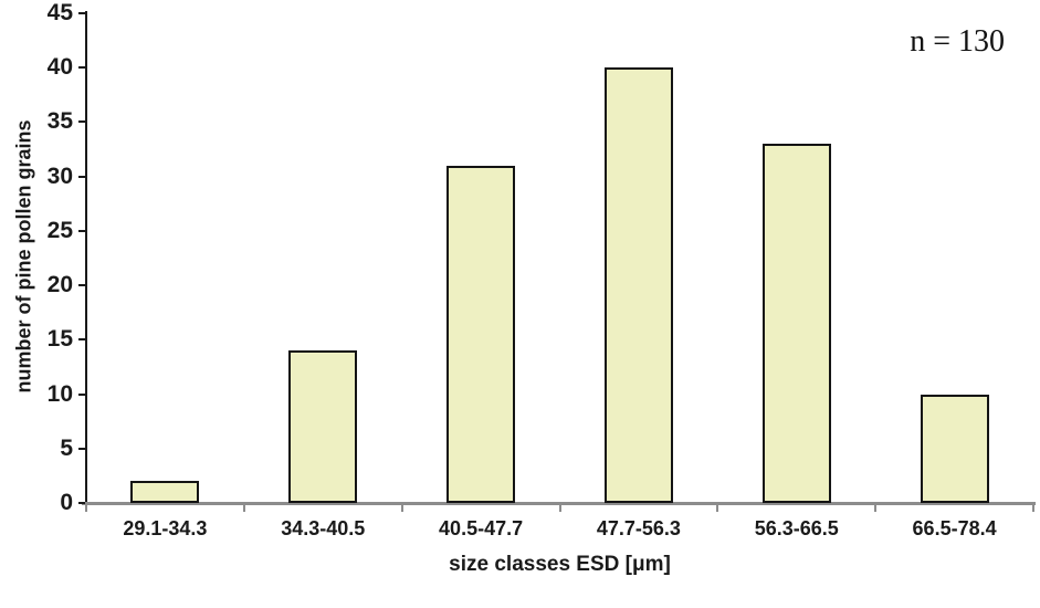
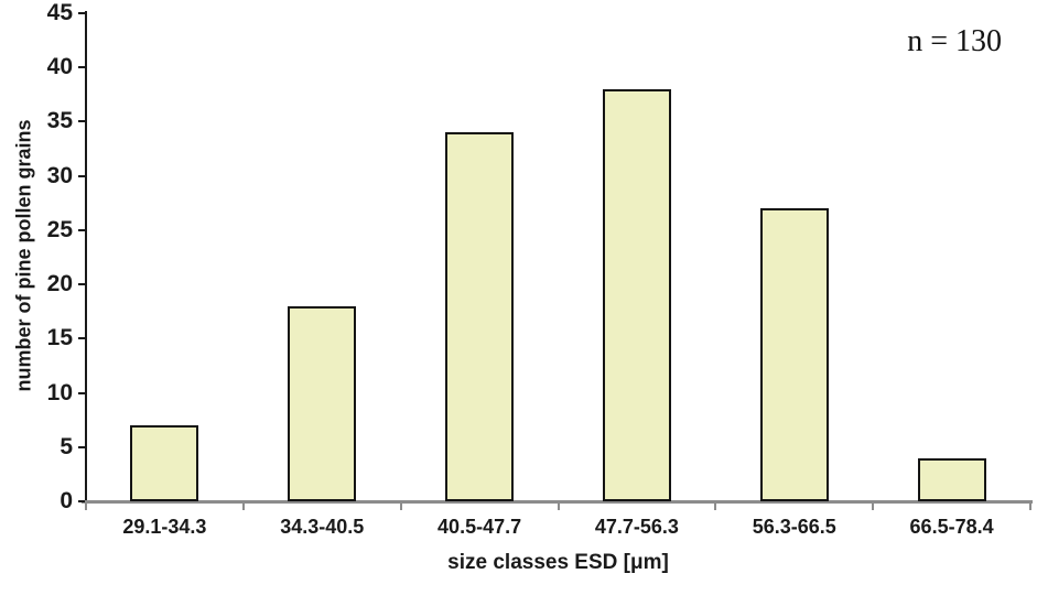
29.1-34.3: 2 -> 7
34.3-40.5: 14 -> 18
40.5-47.7: 31 -> 34
47.7-56.3: 40 -> 38
56.3-66.5: 33 -> 27
66.5-78.4: 10 -> 4
